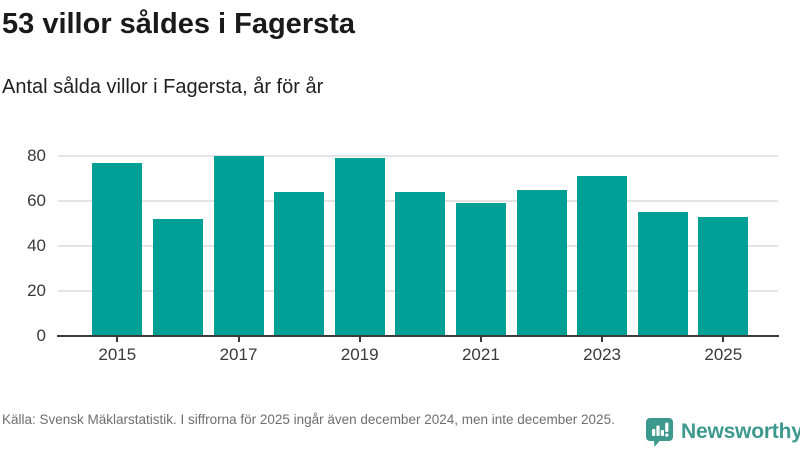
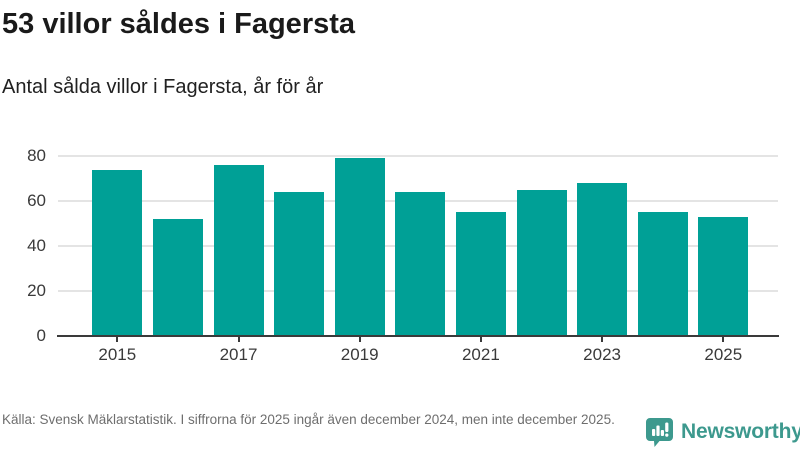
2015: 77 -> 74
2017: 80 -> 76
2021: 59 -> 55
2023: 71 -> 68
